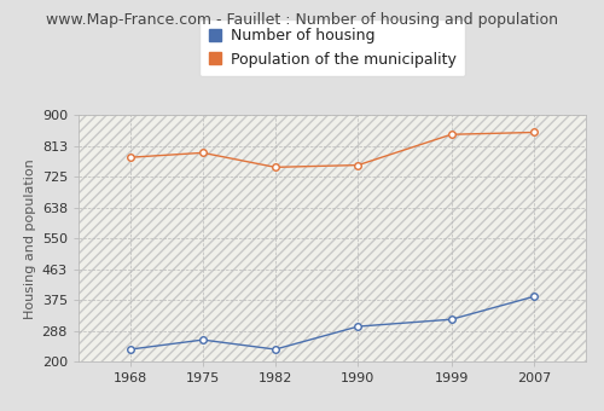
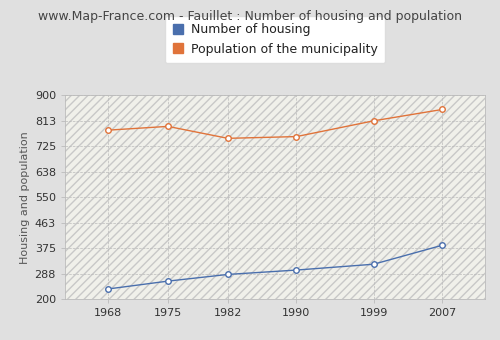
Number of housing/1982: 235 -> 285
Population of the municipality/1999: 845 -> 812
